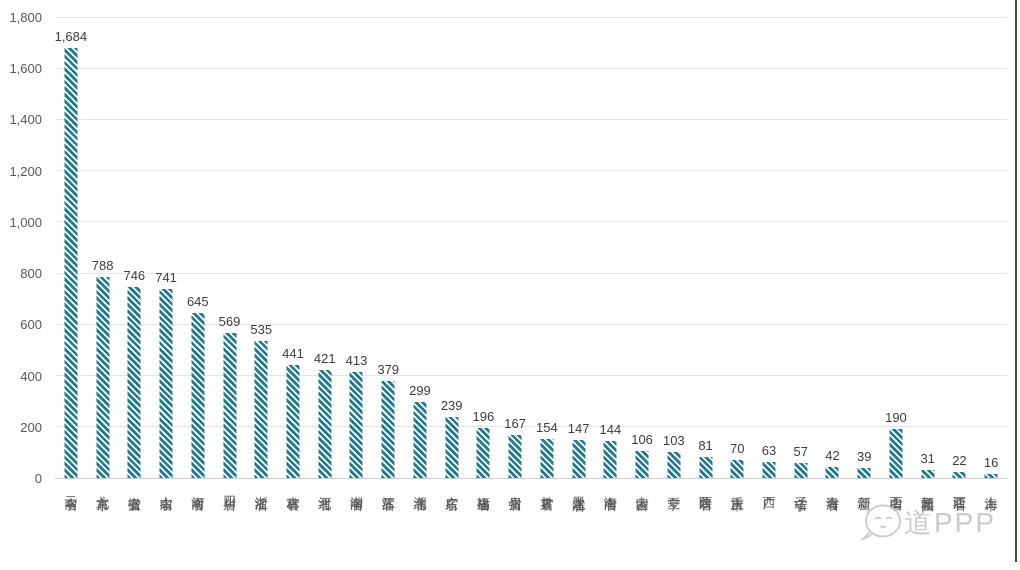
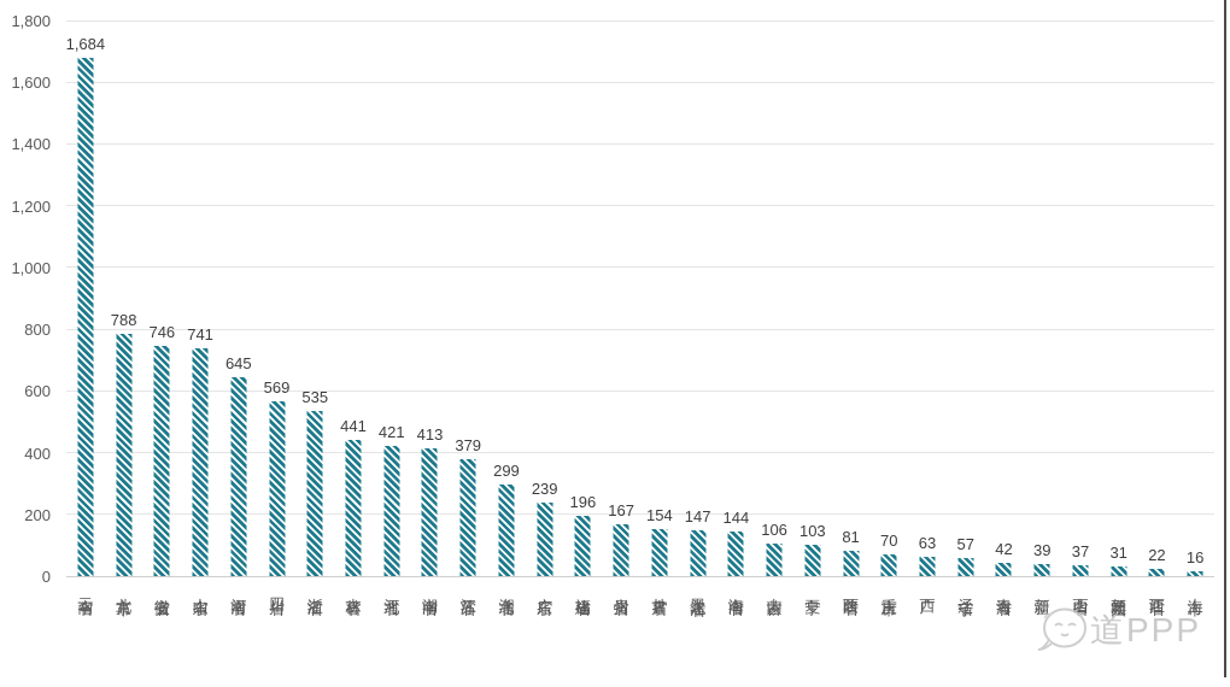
山西省: 190 -> 37
